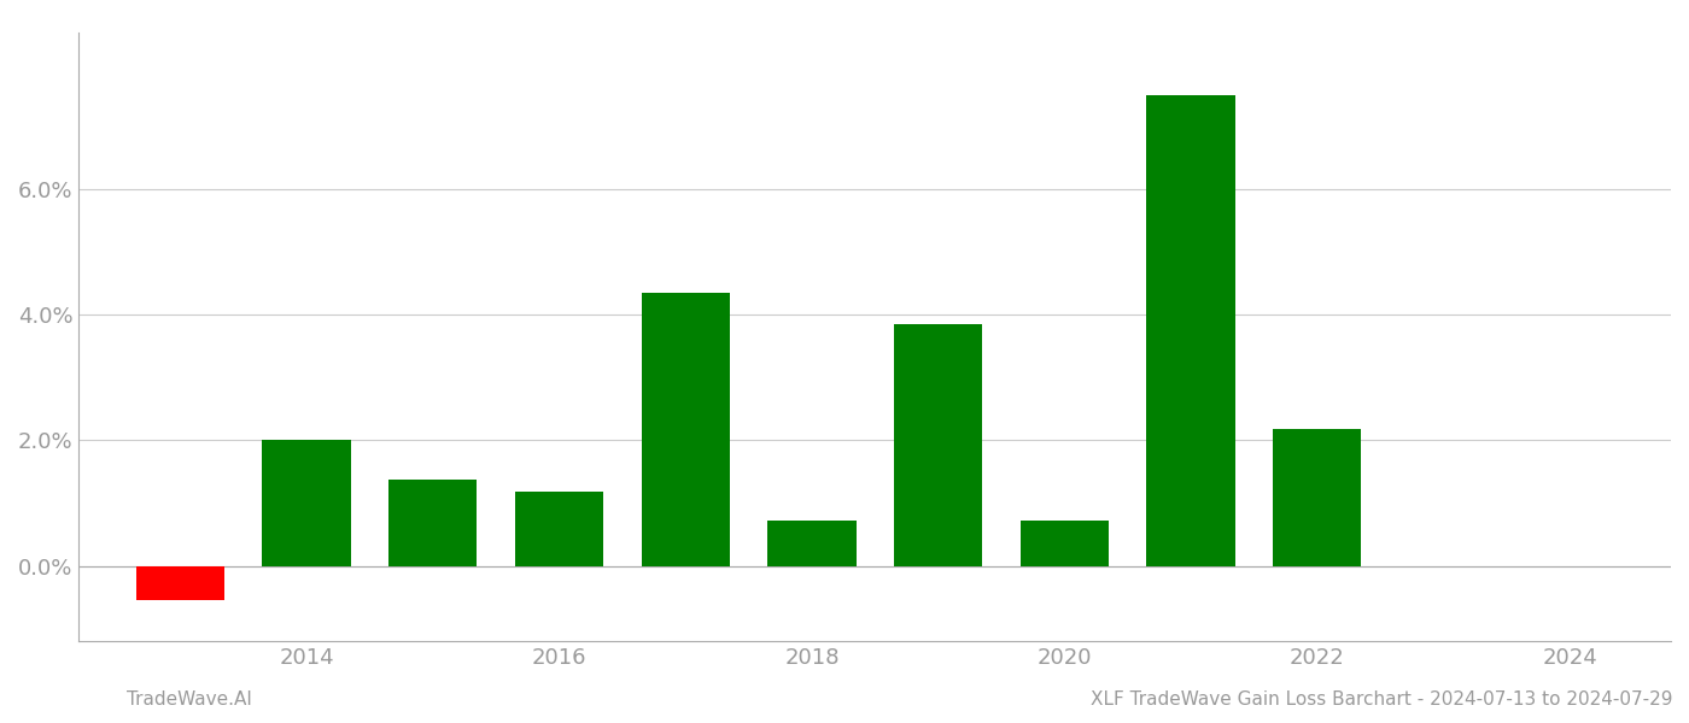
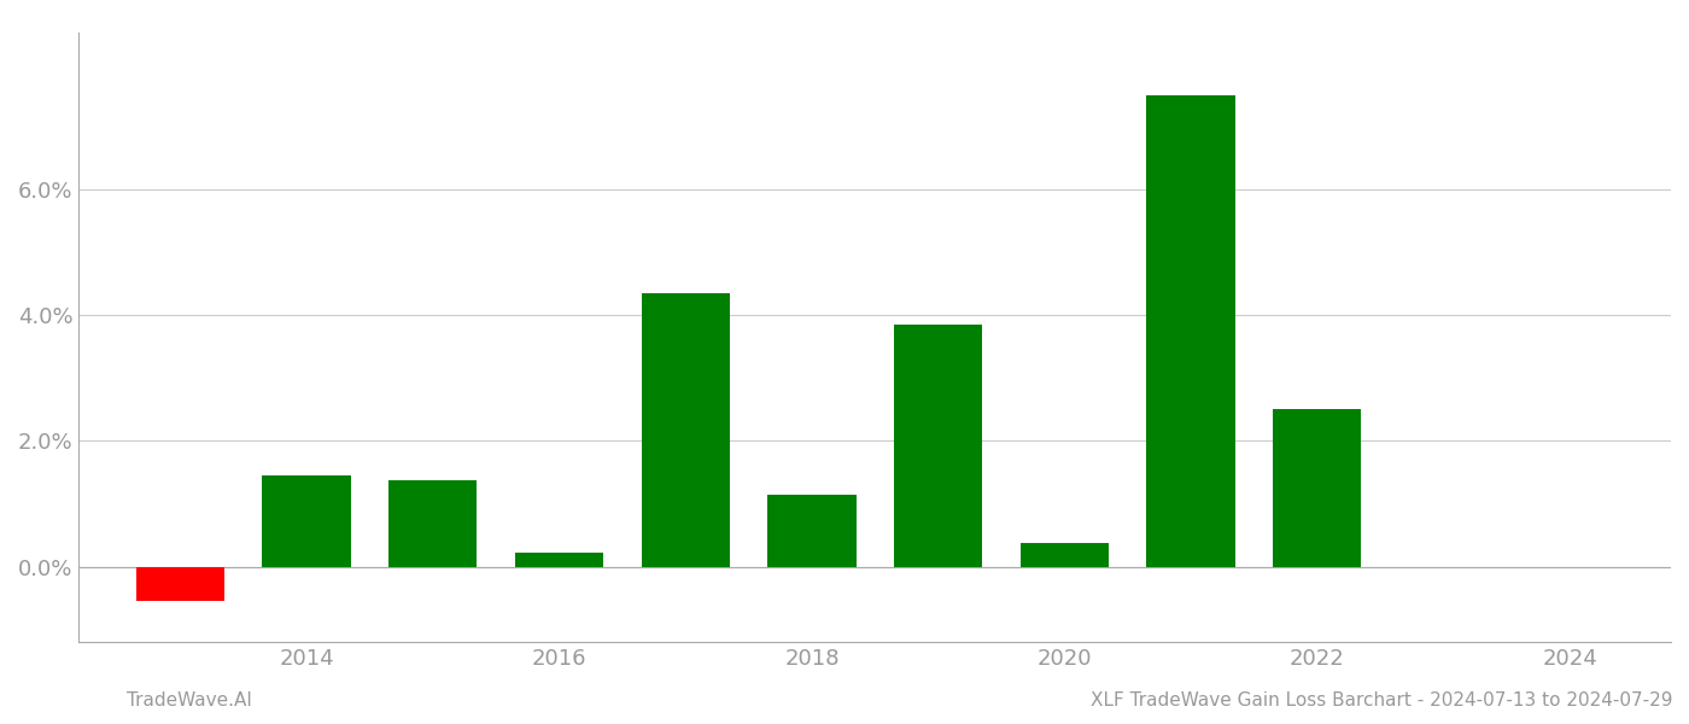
2014: 2.00% -> 1.45%
2016: 1.18% -> 0.22%
2018: 0.72% -> 1.15%
2020: 0.72% -> 0.38%
2022: 2.18% -> 2.50%
